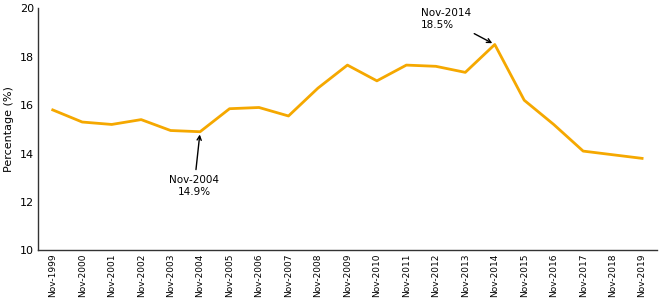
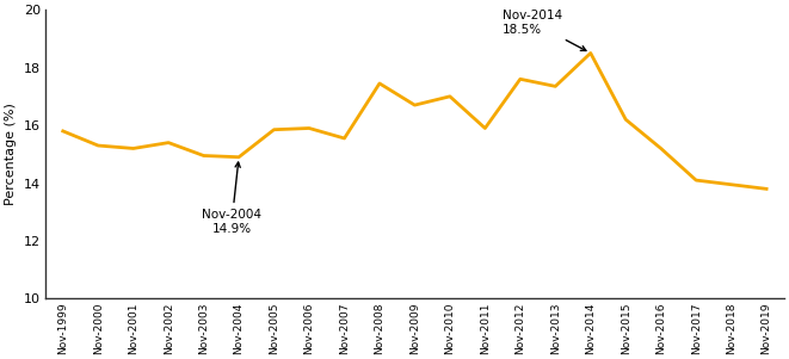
Nov-2008: 16.70 -> 17.45
Nov-2009: 17.65 -> 16.70
Nov-2011: 17.65 -> 15.90
